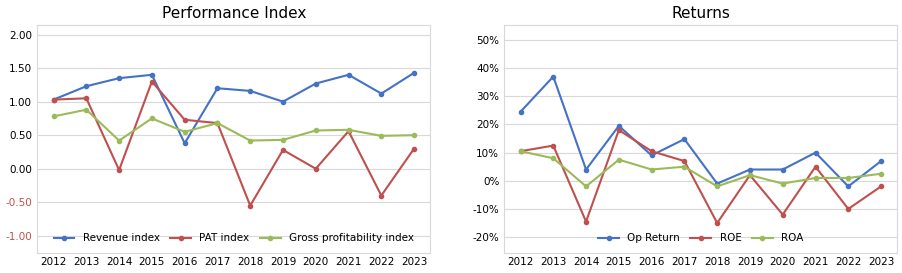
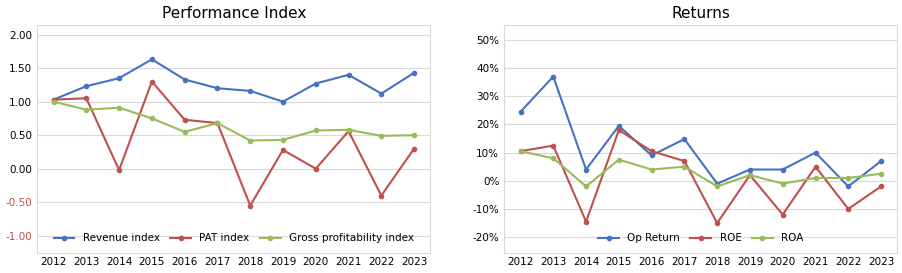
Performance Index/Gross profitability index/2012: 0.78 -> 1.00
Performance Index/Gross profitability index/2014: 0.42 -> 0.91
Performance Index/Revenue index/2015: 1.40 -> 1.63
Performance Index/Revenue index/2016: 0.38 -> 1.33
